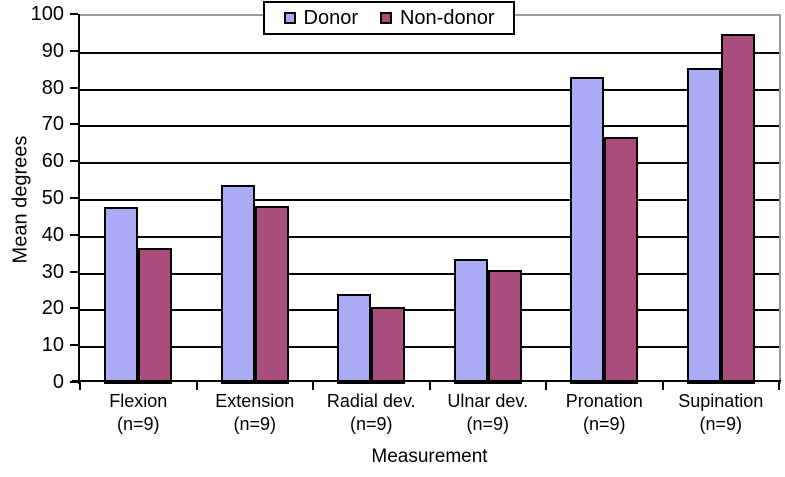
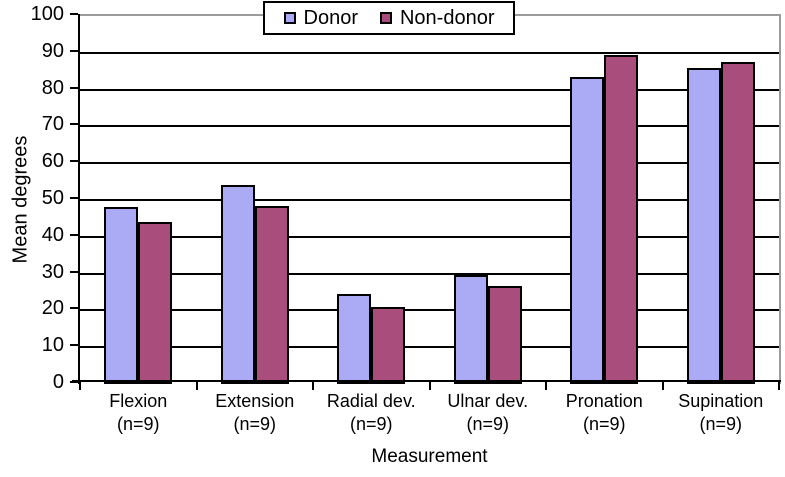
Non-donor/Flexion: 37 -> 44
Donor/Ulnar dev.: 34 -> 30
Non-donor/Ulnar dev.: 31 -> 26
Non-donor/Pronation: 67 -> 90
Non-donor/Supination: 95 -> 88
